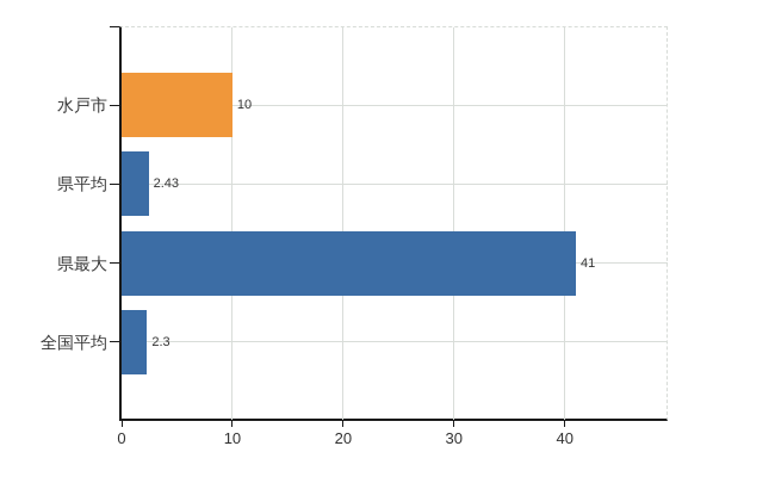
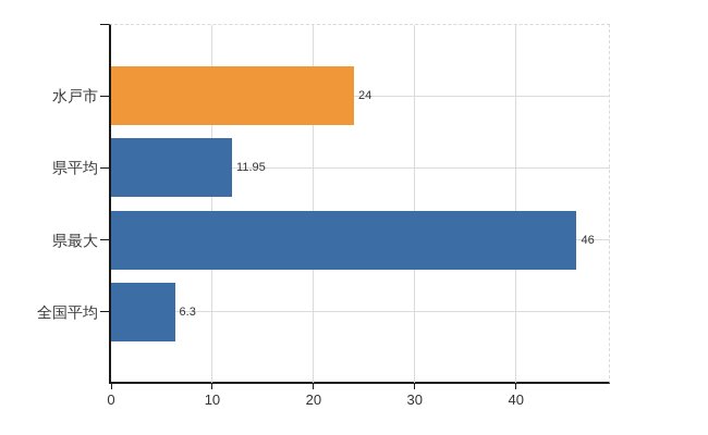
水戸市: 10 -> 24
県平均: 2.43 -> 11.95
県最大: 41 -> 46
全国平均: 2.3 -> 6.3
